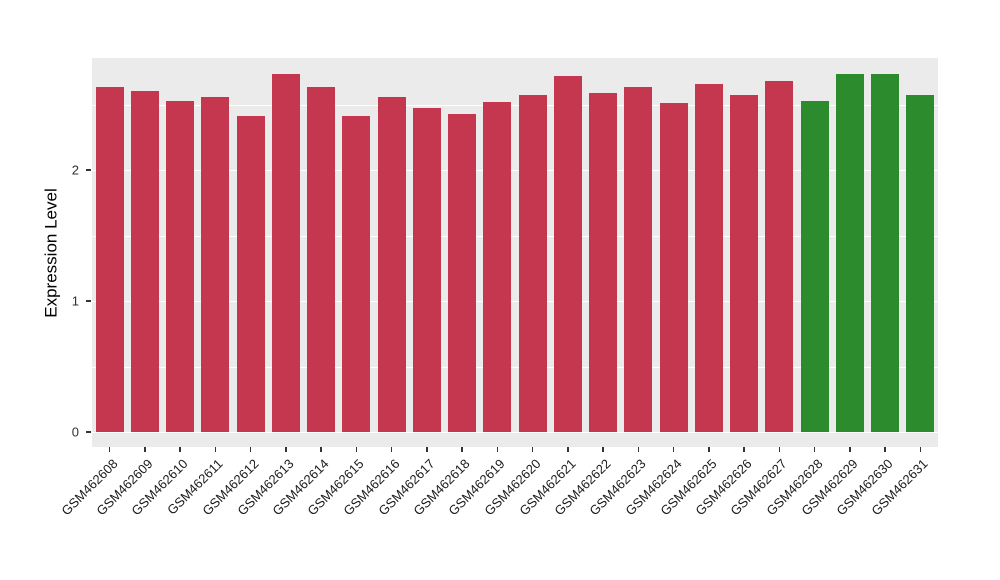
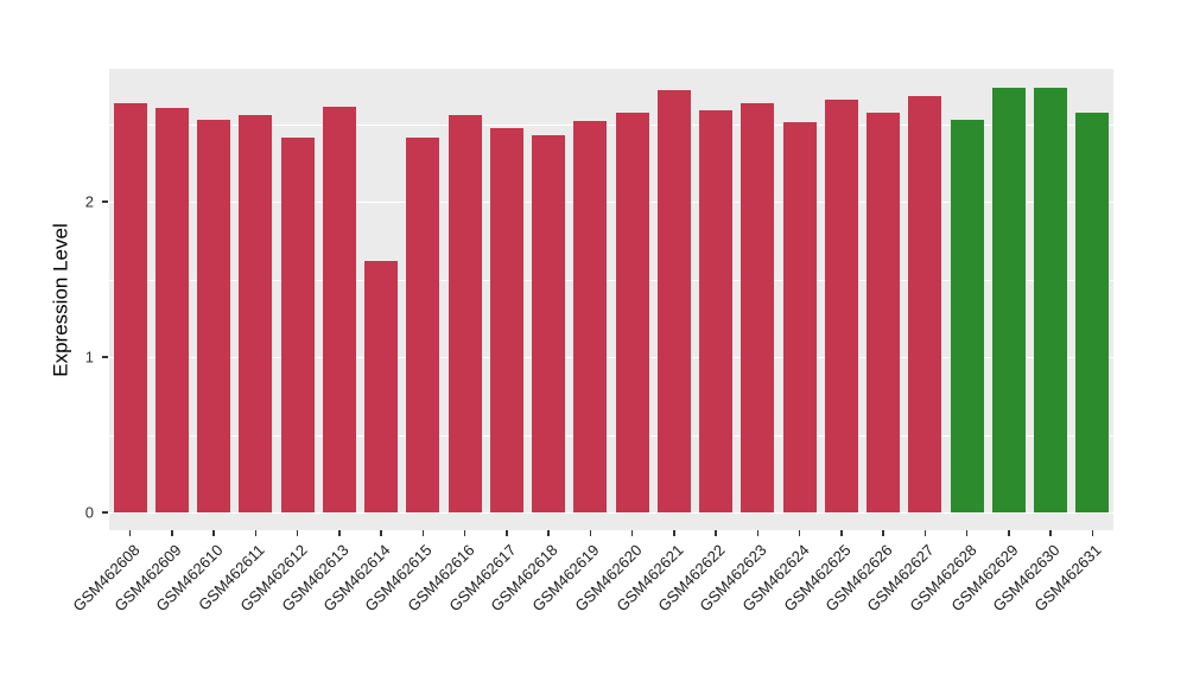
GSM462613: 2.73 -> 2.61
GSM462614: 2.63 -> 1.62
